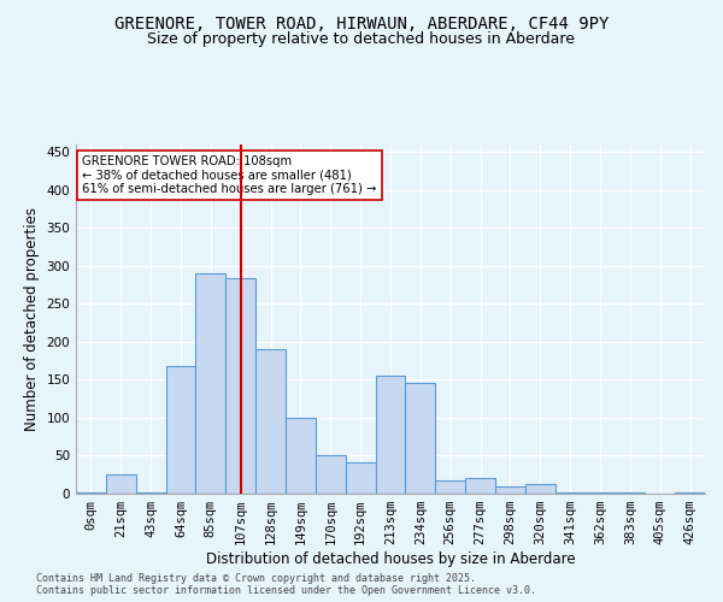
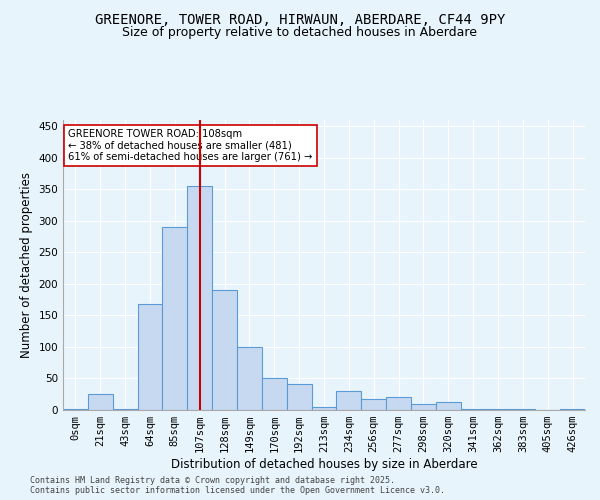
107sqm: 284 -> 355
213sqm: 156 -> 4
234sqm: 146 -> 30
